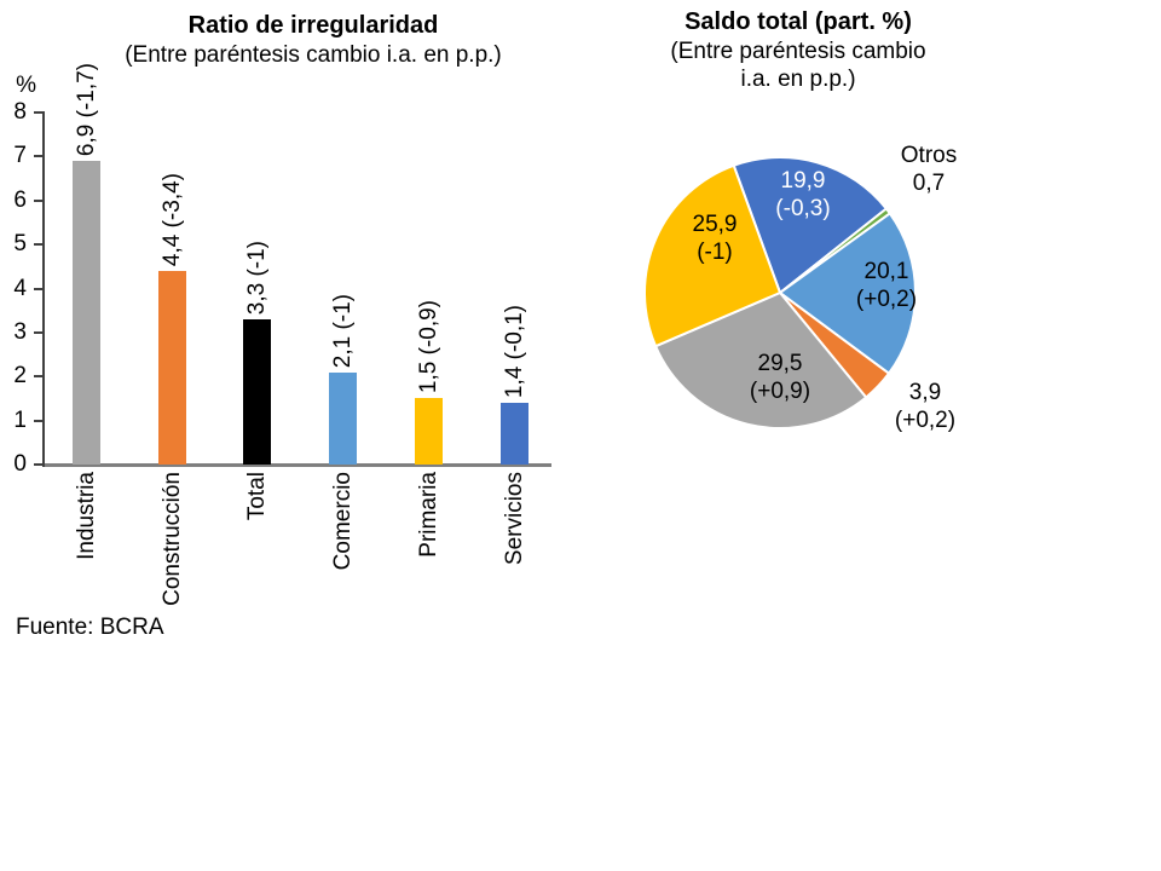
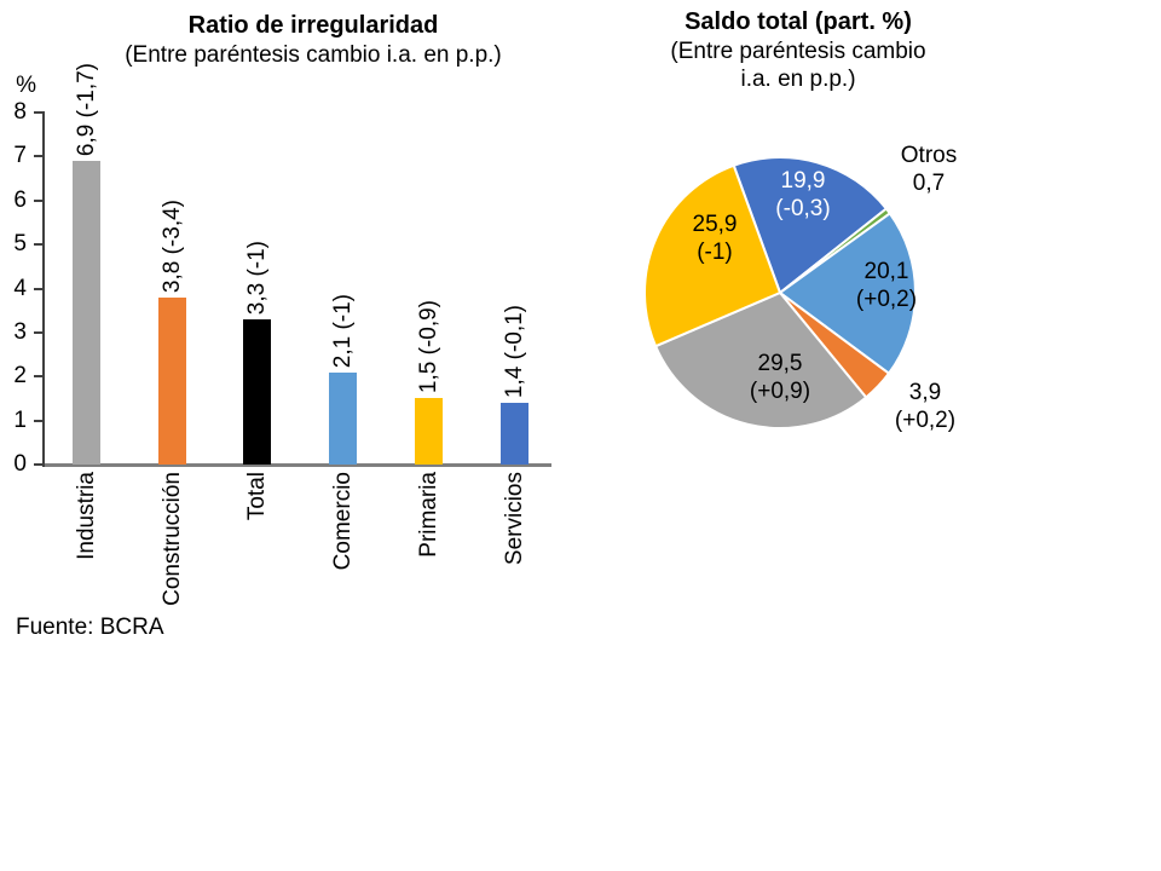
Ratio de irregularidad/Construcción: 4,4 -> 3,8
